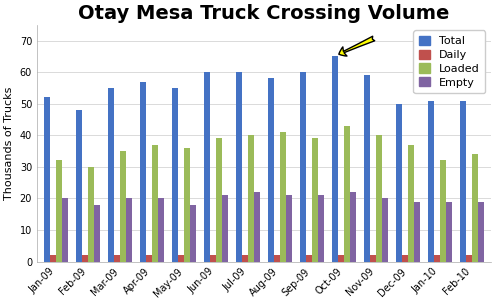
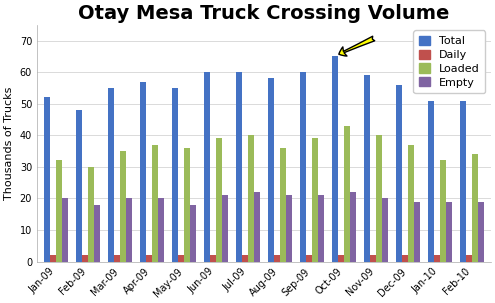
Loaded/Aug-09: 41 -> 36
Total/Dec-09: 50 -> 56
